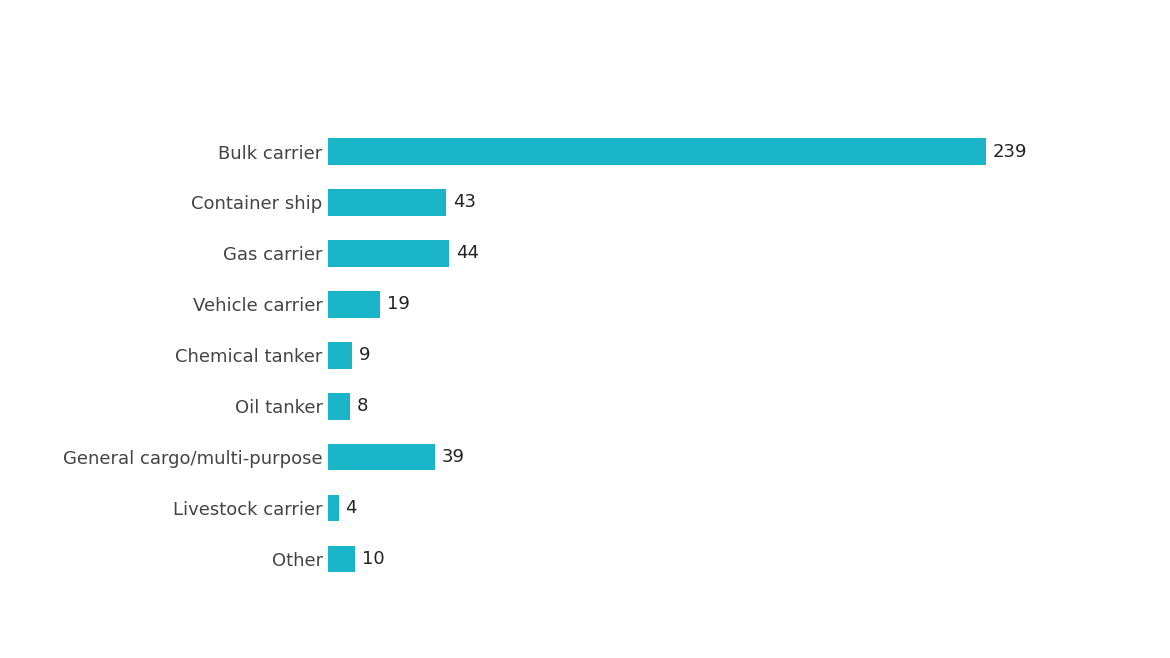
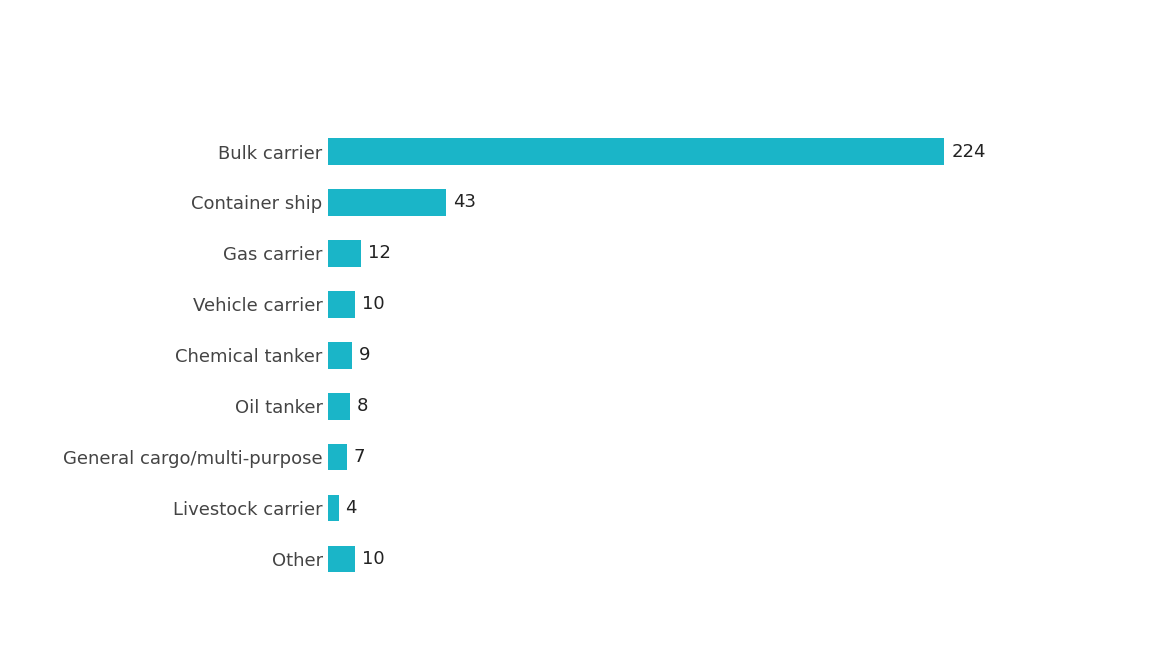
Bulk carrier: 239 -> 224
Gas carrier: 44 -> 12
Vehicle carrier: 19 -> 10
General cargo/multi-purpose: 39 -> 7
